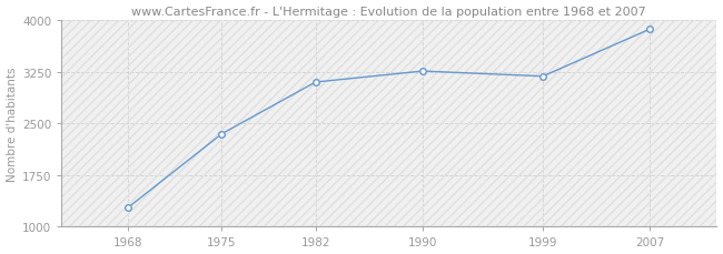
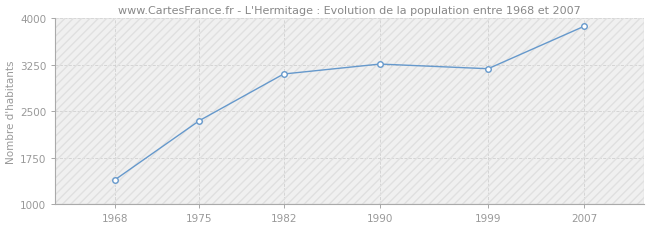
1968: 1280 -> 1400
